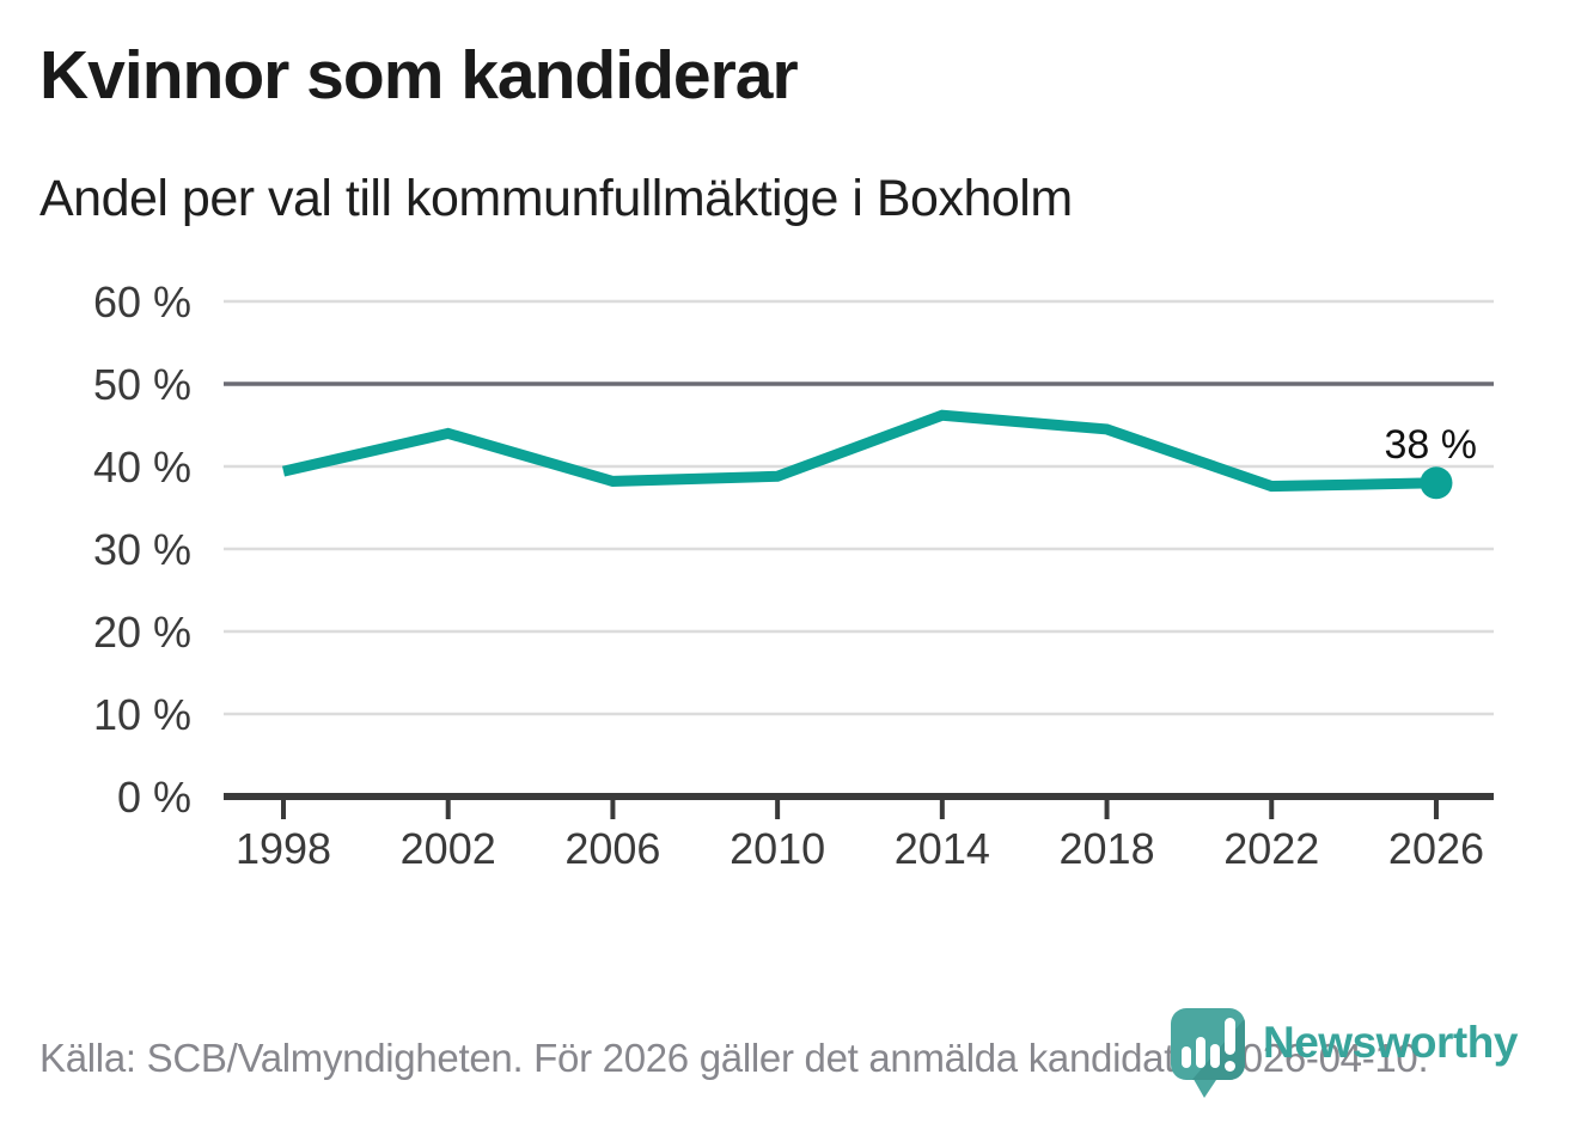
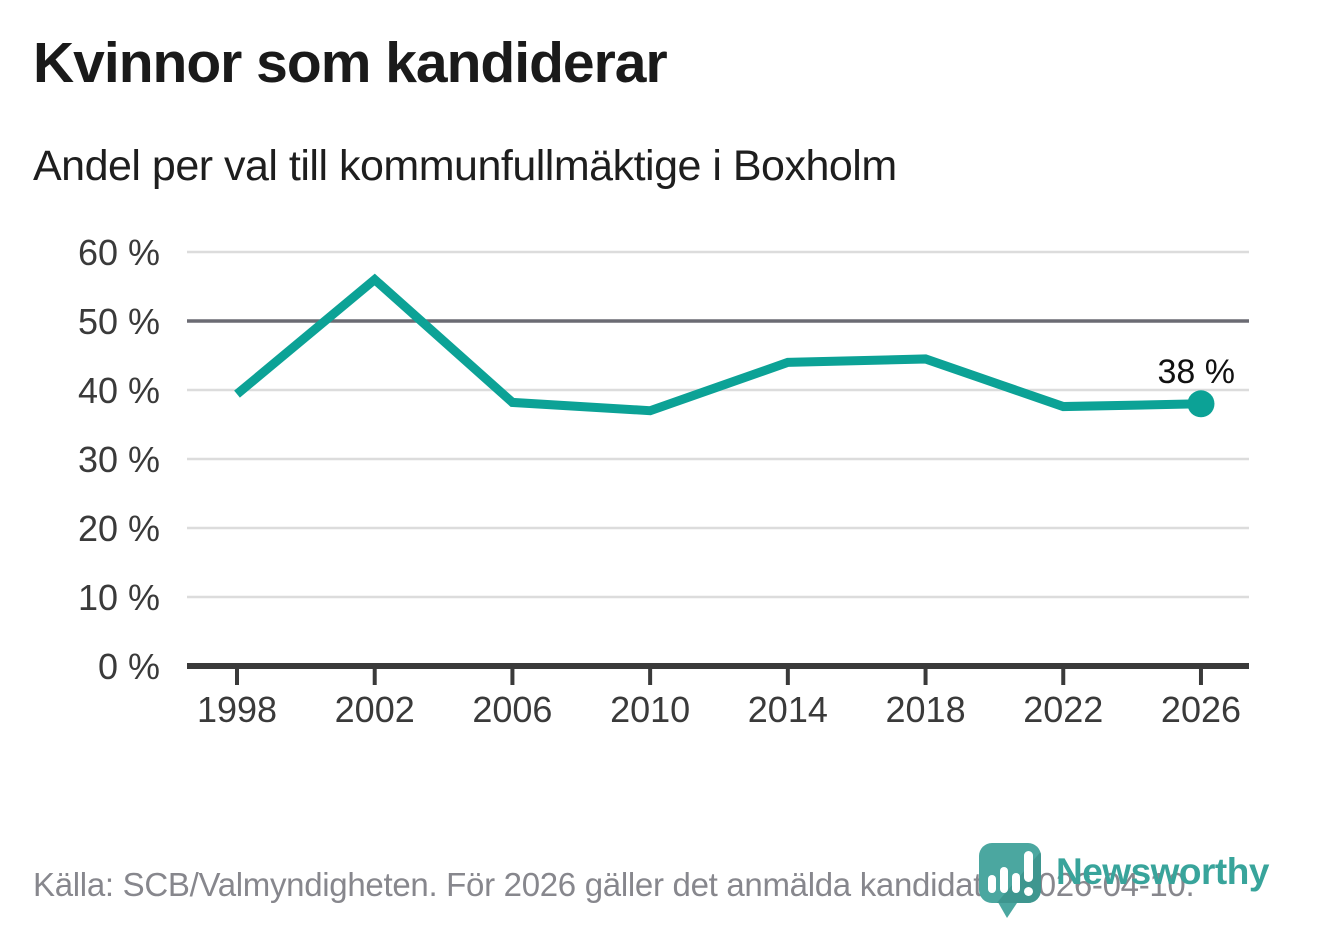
2002: 44% -> 56%
2010: 39% -> 37%
2014: 46% -> 44%
